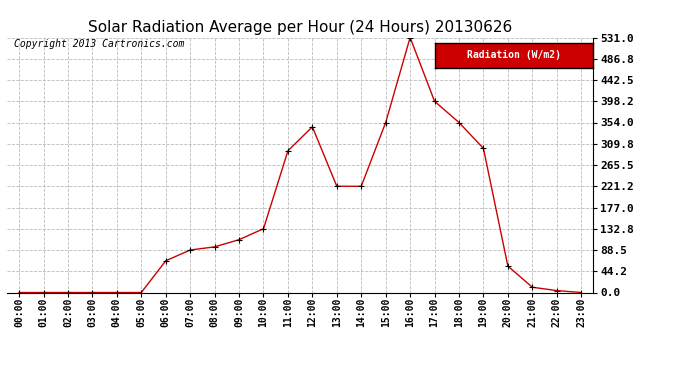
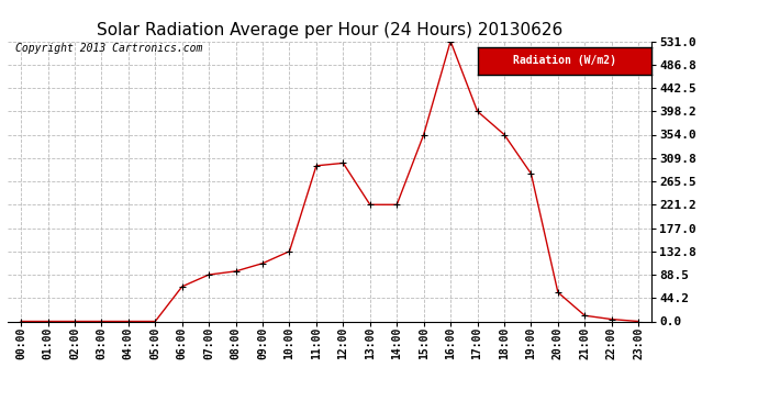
12:00: 345 -> 300
19:00: 300 -> 280
